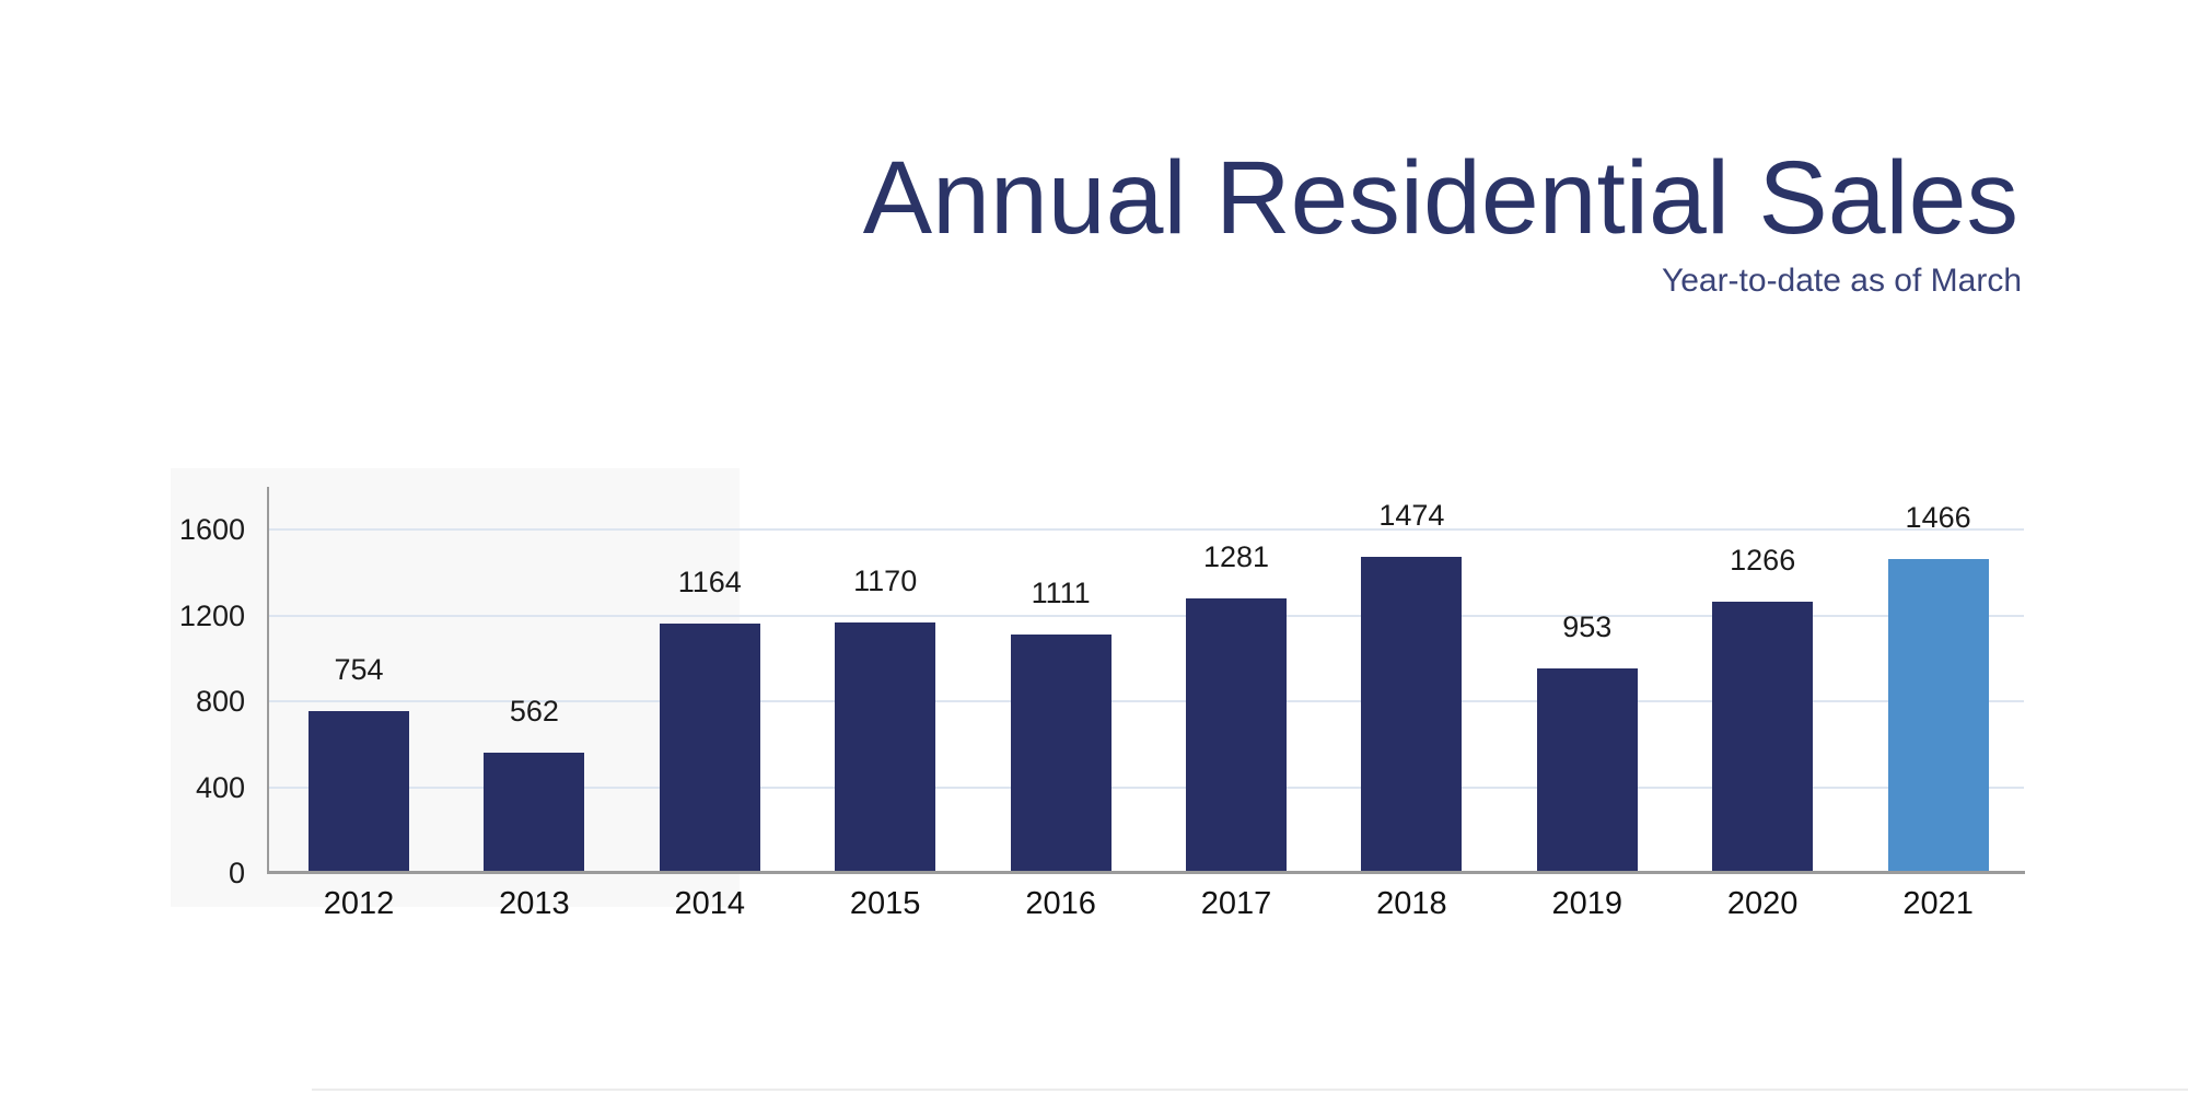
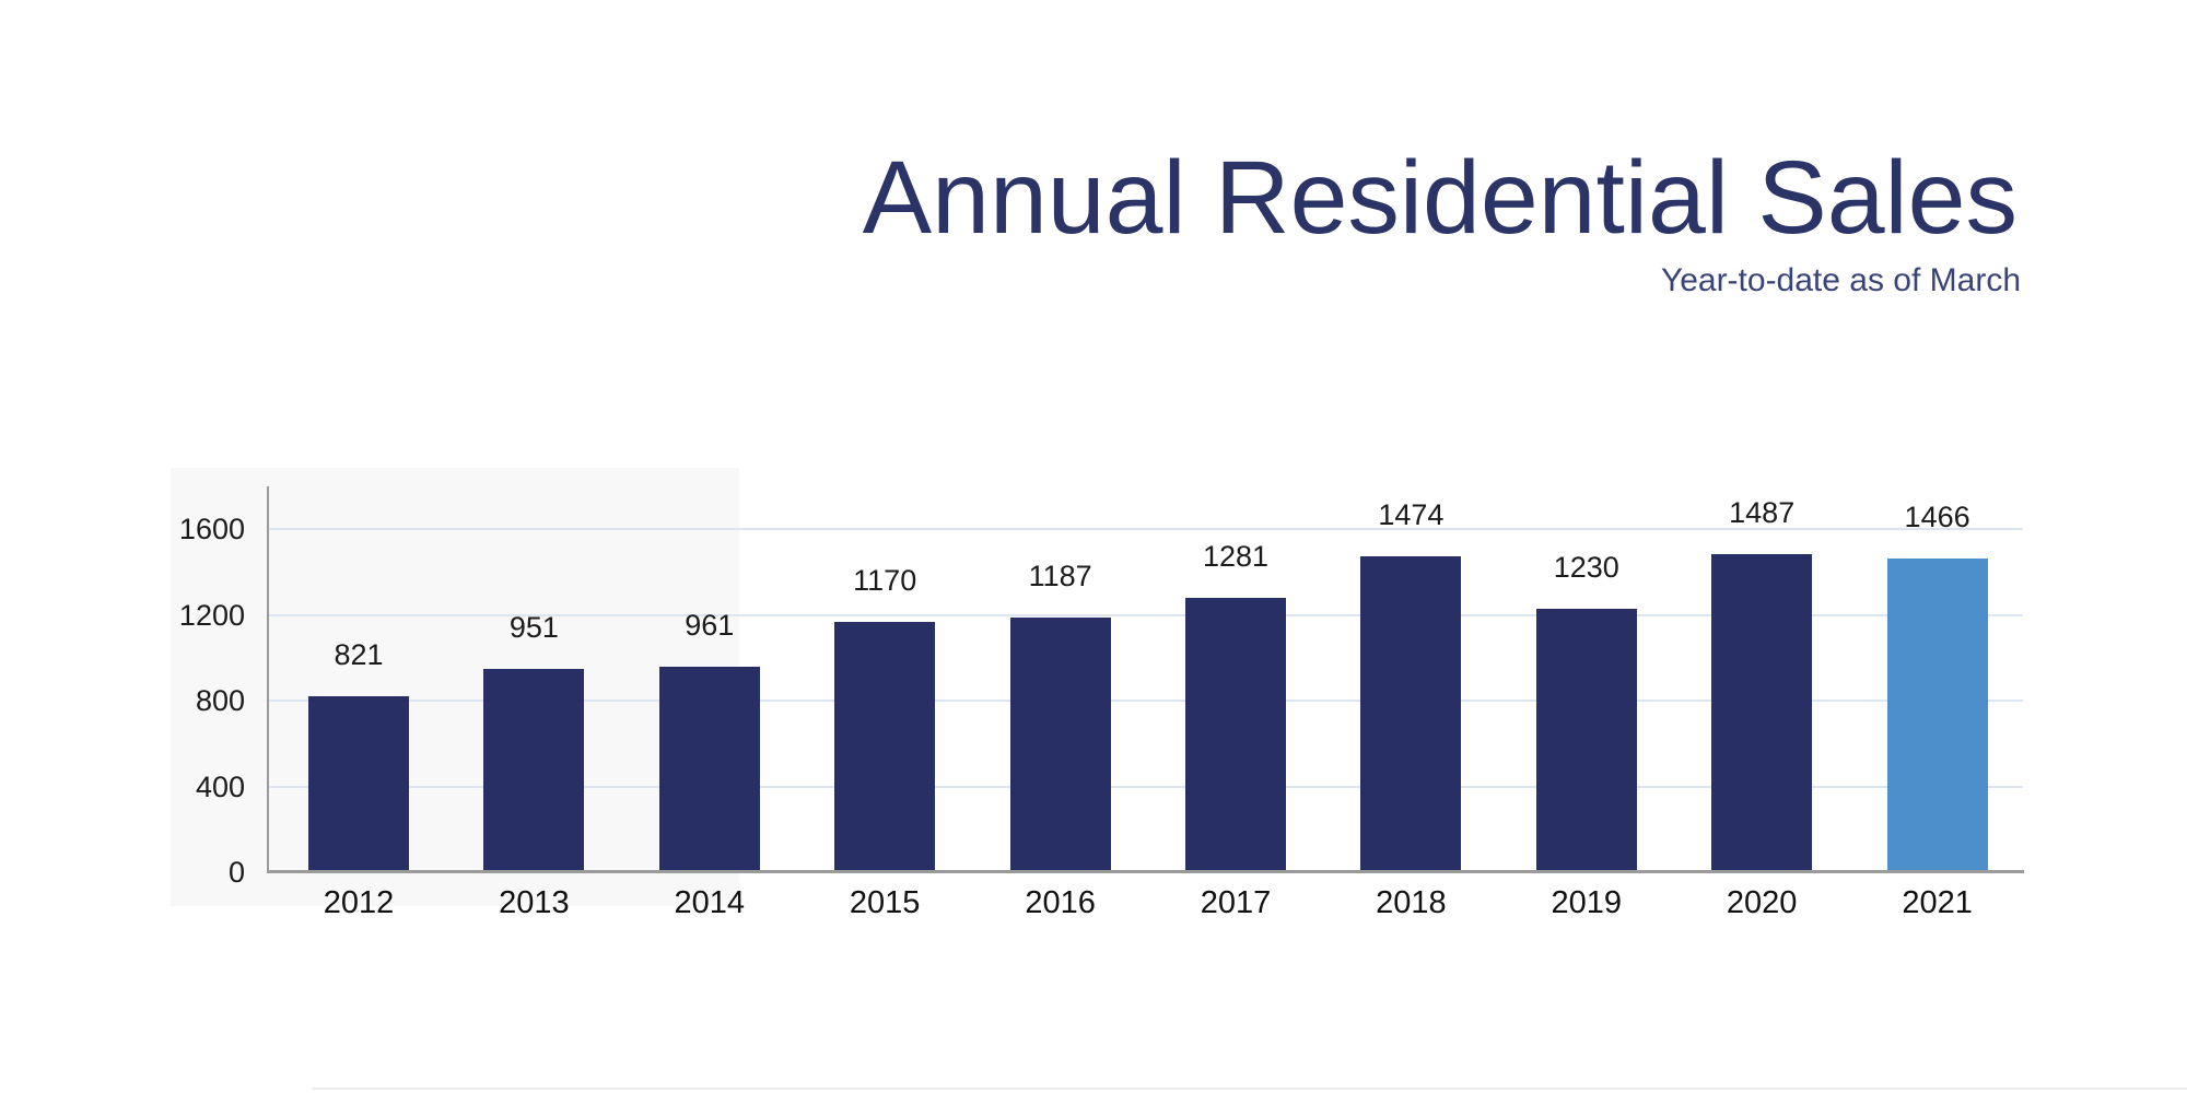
2012: 754 -> 821
2013: 562 -> 951
2014: 1164 -> 961
2016: 1111 -> 1187
2019: 953 -> 1230
2020: 1266 -> 1487
